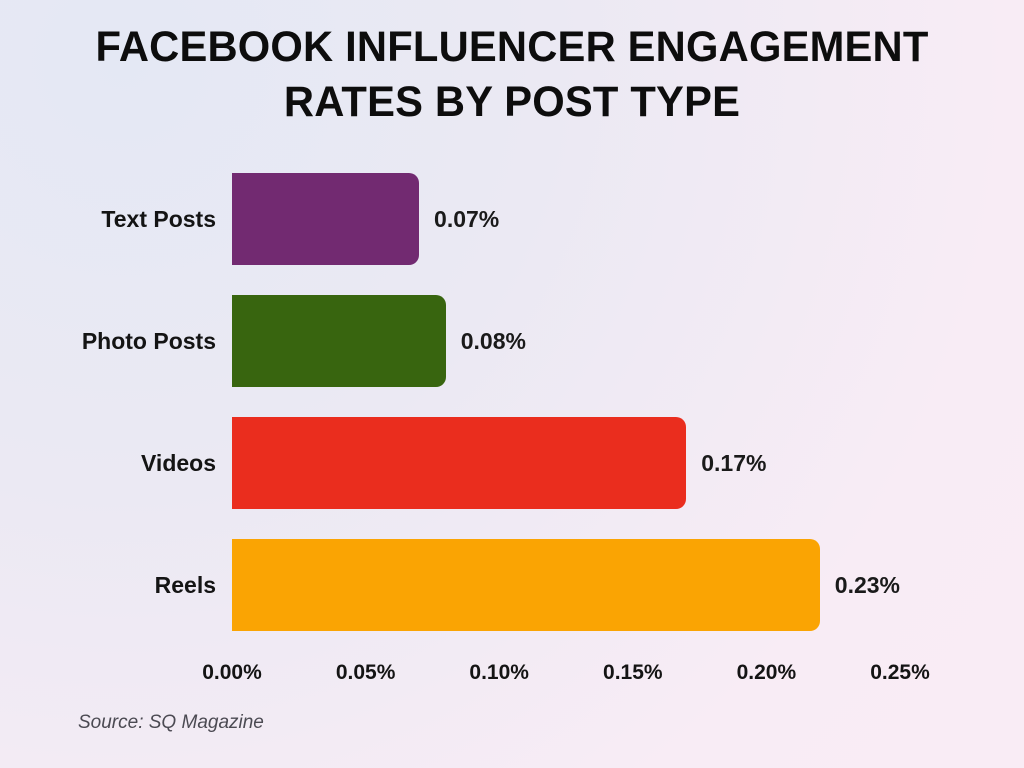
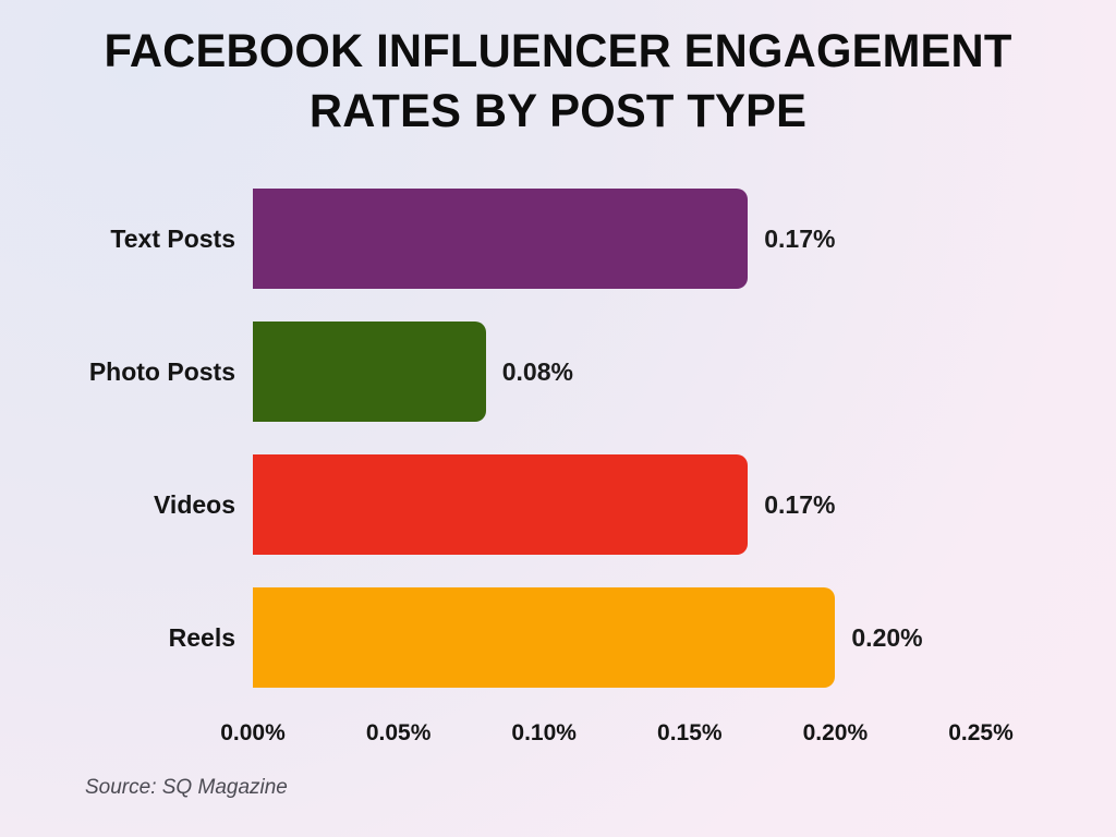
Text Posts: 0.07% -> 0.17%
Reels: 0.23% -> 0.20%
